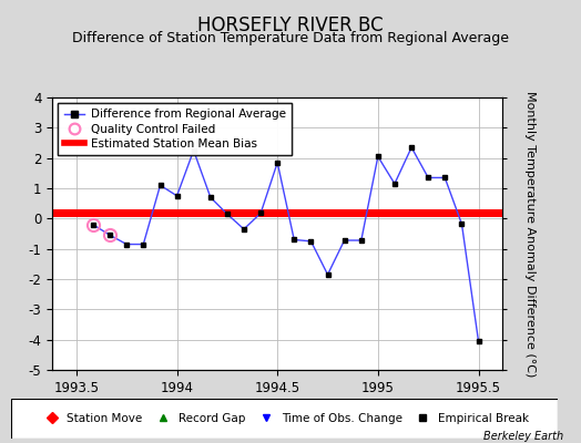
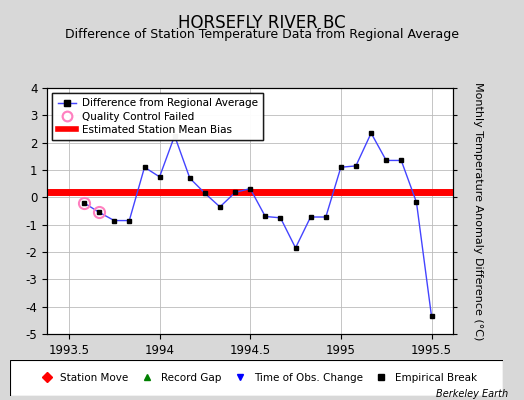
1994.5: 1.85 -> 0.32
1995: 2.05 -> 1.10
1995.5: -4.05 -> -4.35
